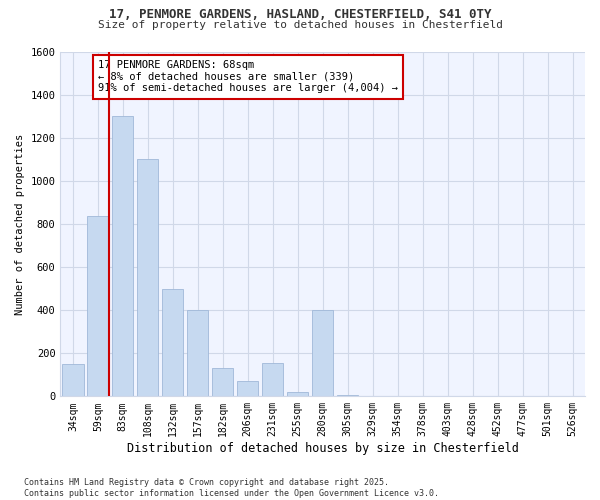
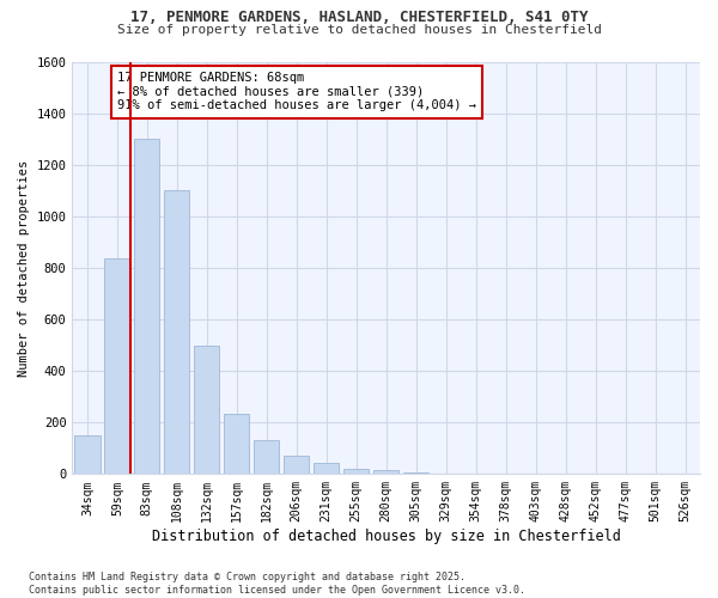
157sqm: 400 -> 235
231sqm: 155 -> 45
280sqm: 400 -> 15
